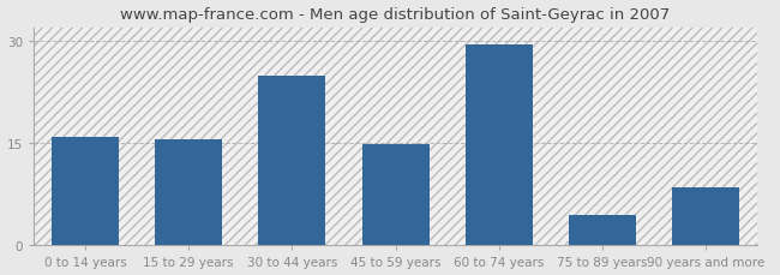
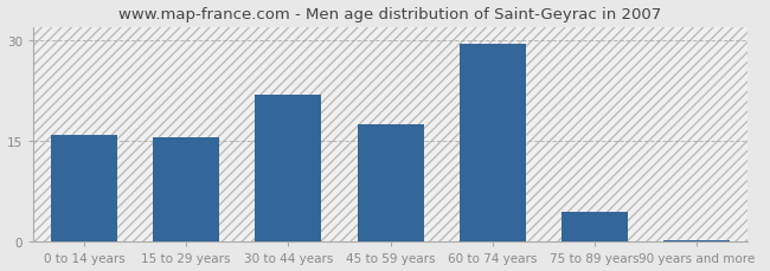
30 to 44 years: 25.0 -> 22.0
45 to 59 years: 14.8 -> 17.5
90 years and more: 8.6 -> 0.3
